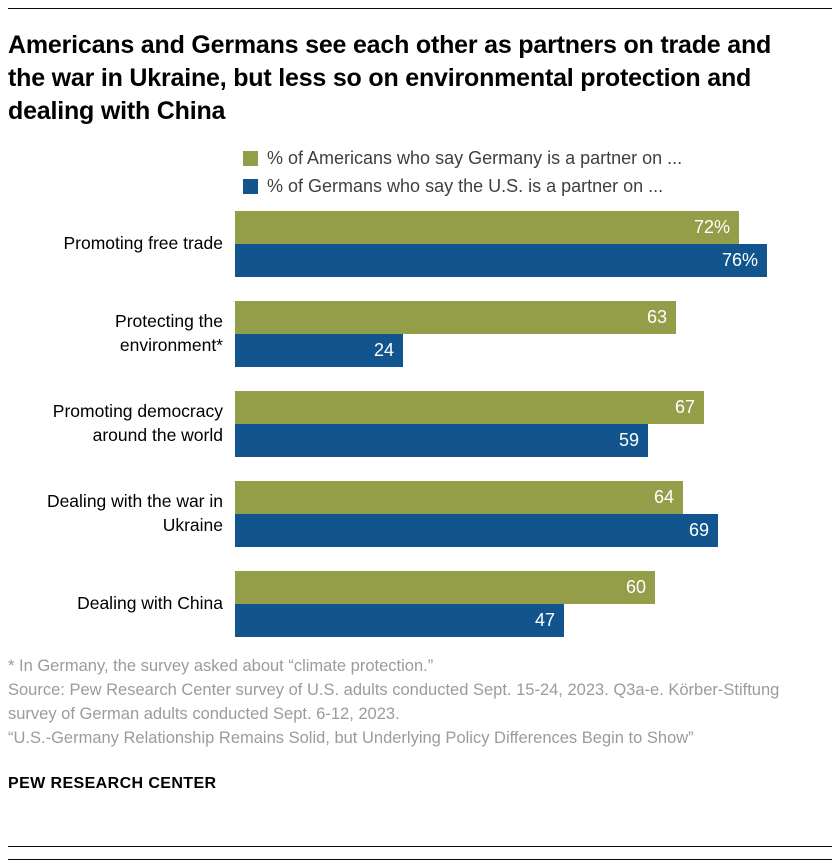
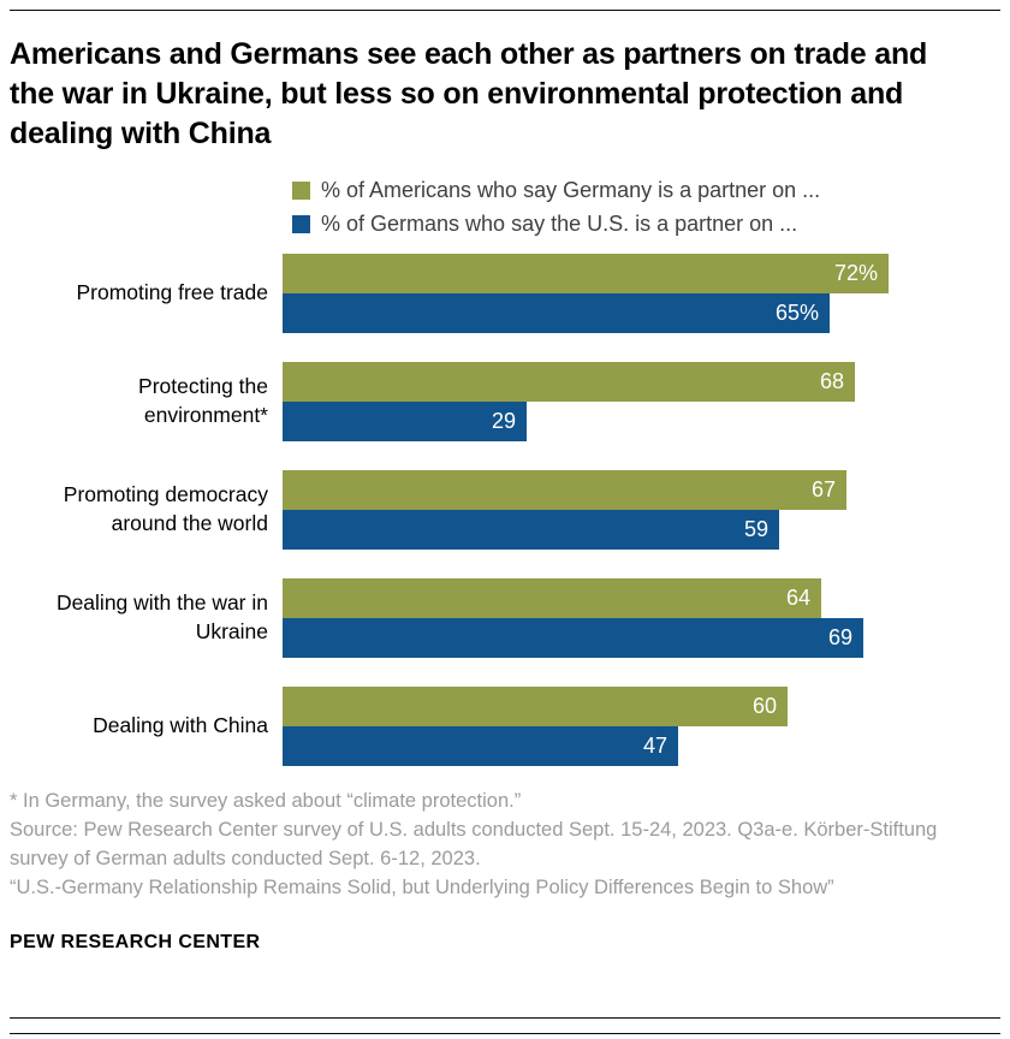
% of Germans who say the U.S. is a partner on .../Promoting free trade: 76% -> 65%
% of Americans who say Germany is a partner on .../Protecting the environment*: 63 -> 68
% of Germans who say the U.S. is a partner on .../Protecting the environment*: 24 -> 29
